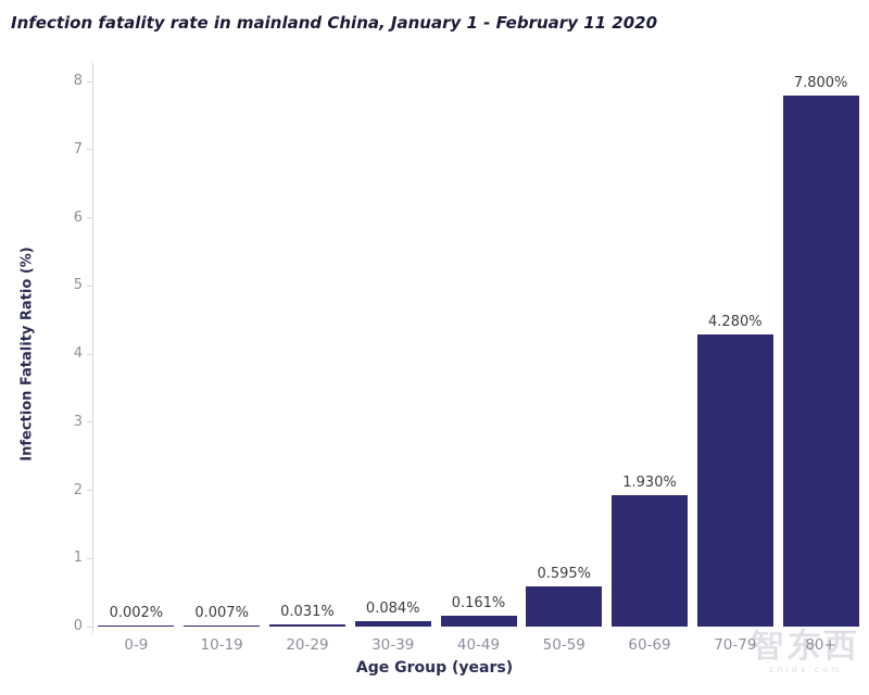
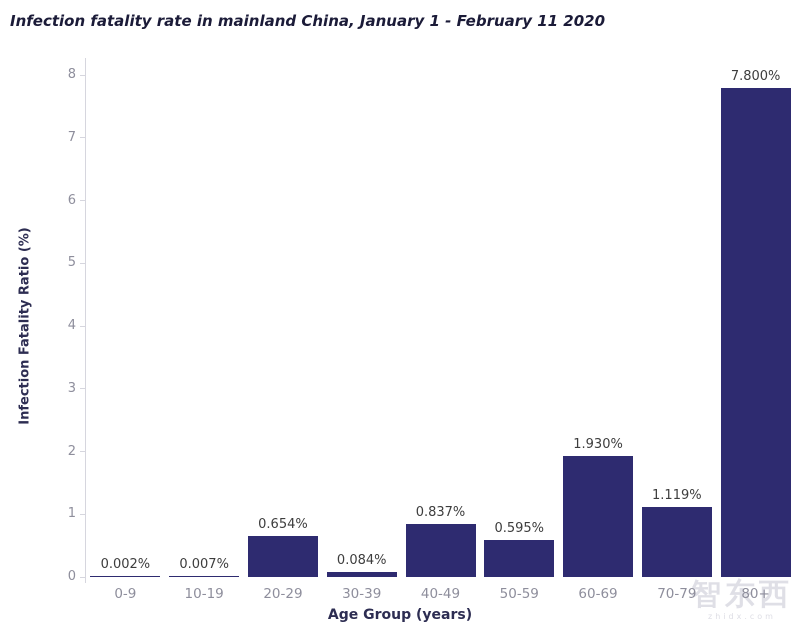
20-29: 0.031% -> 0.654%
40-49: 0.161% -> 0.837%
70-79: 4.280% -> 1.119%
